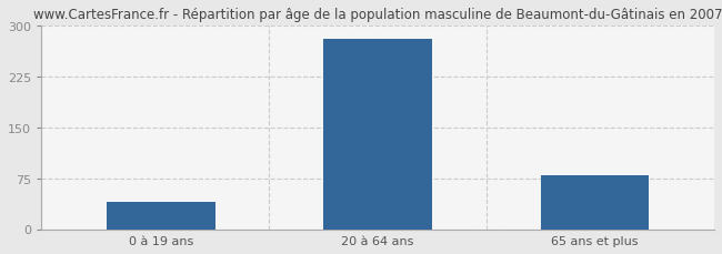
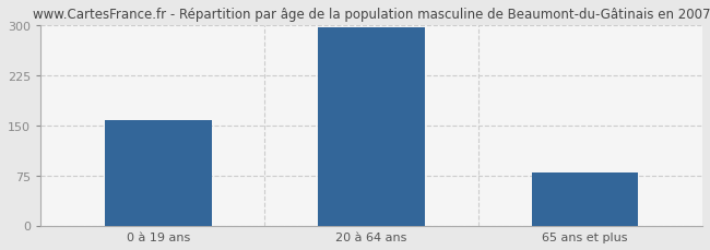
0 à 19 ans: 40 -> 157
20 à 64 ans: 280 -> 296
